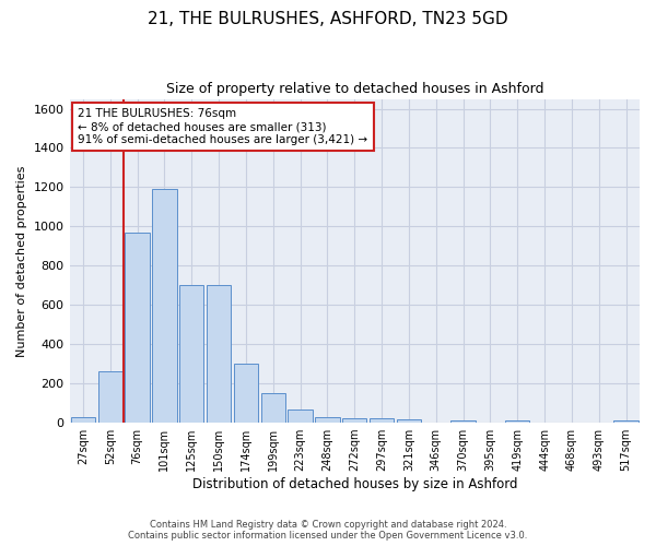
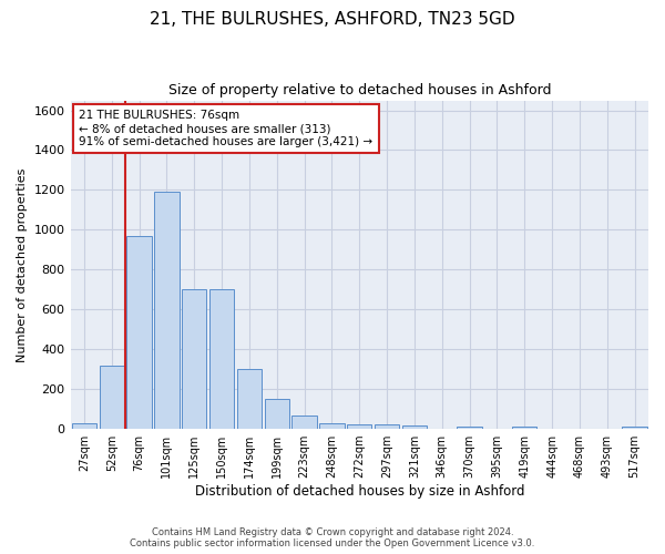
52sqm: 260 -> 320
